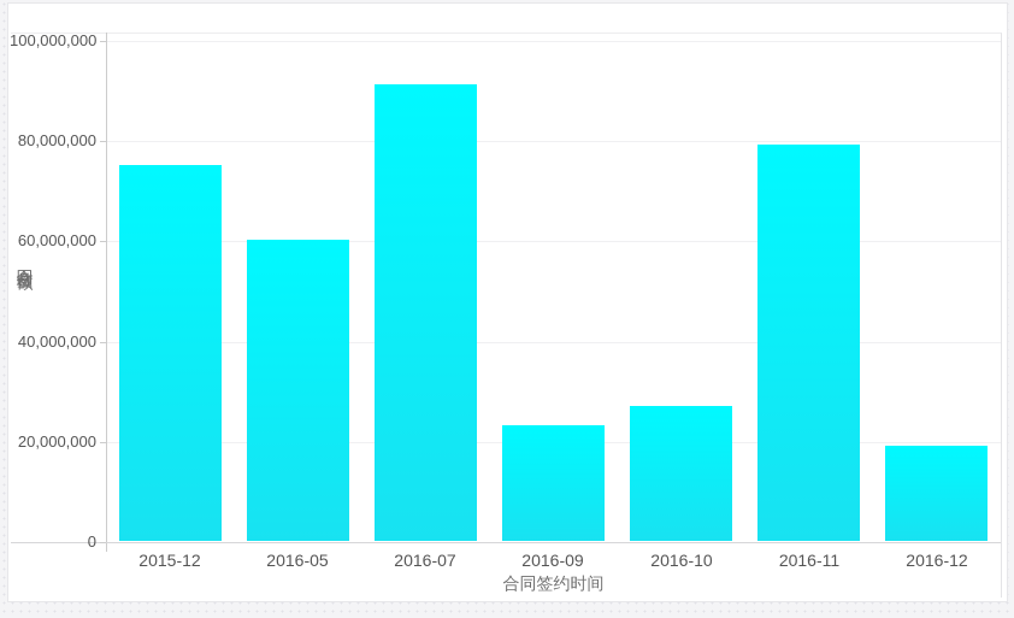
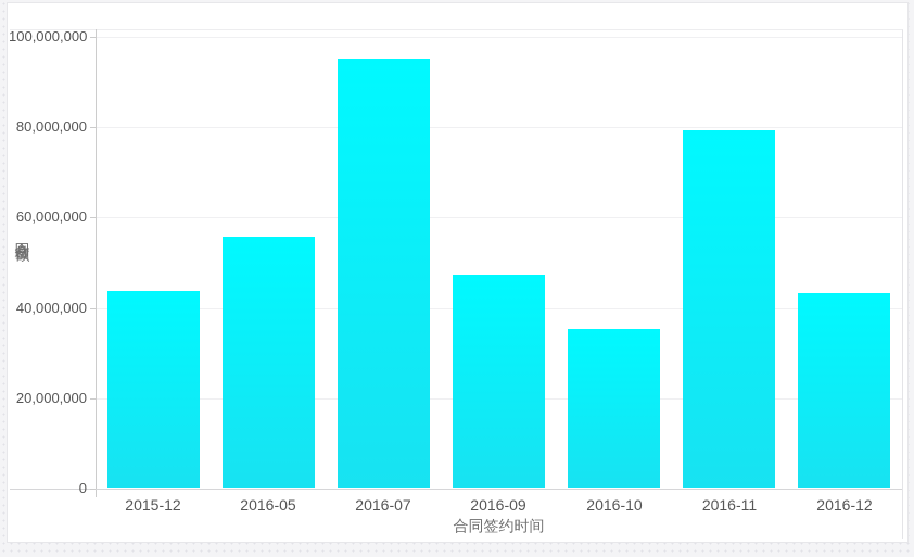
2015-12: 75000000 -> 44000000
2016-05: 60000000 -> 56000000
2016-07: 91000000 -> 95000000
2016-09: 23000000 -> 47000000
2016-10: 27000000 -> 35000000
2016-12: 19000000 -> 43000000
